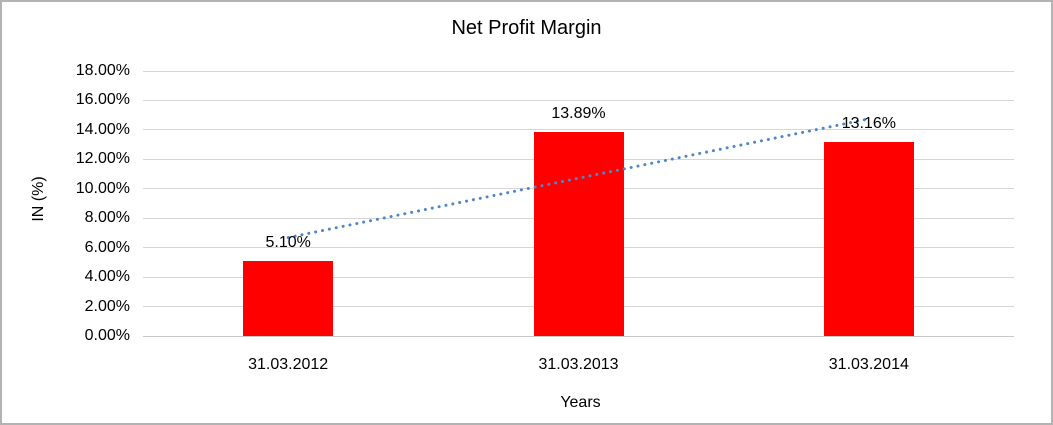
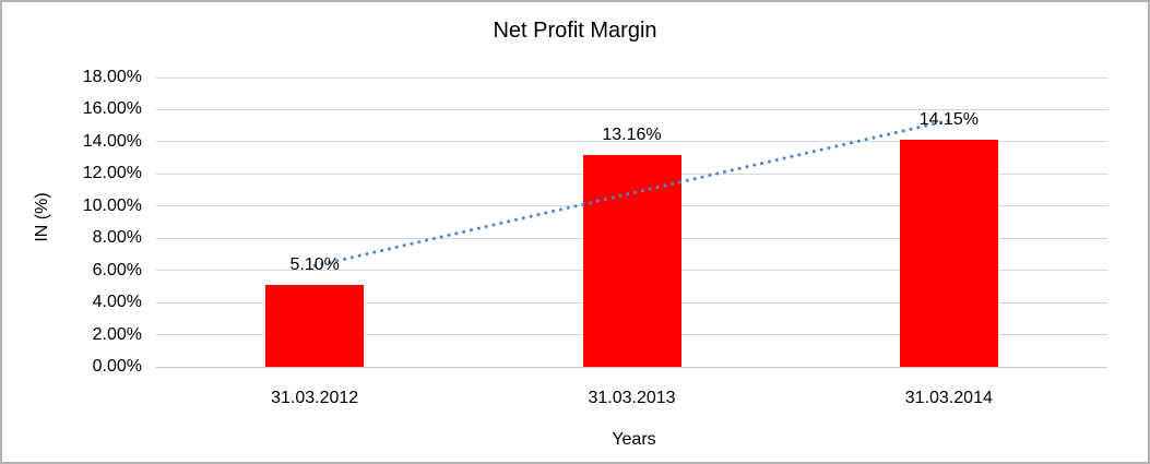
31.03.2013: 13.89% -> 13.16%
31.03.2014: 13.16% -> 14.15%
